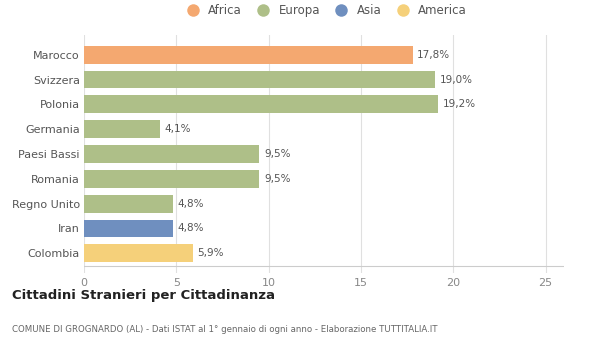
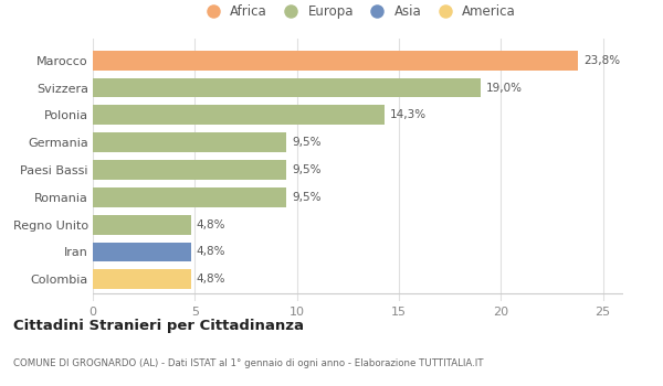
Marocco: 17,8% -> 23,8%
Polonia: 19,2% -> 14,3%
Germania: 4,1% -> 9,5%
Colombia: 5,9% -> 4,8%
